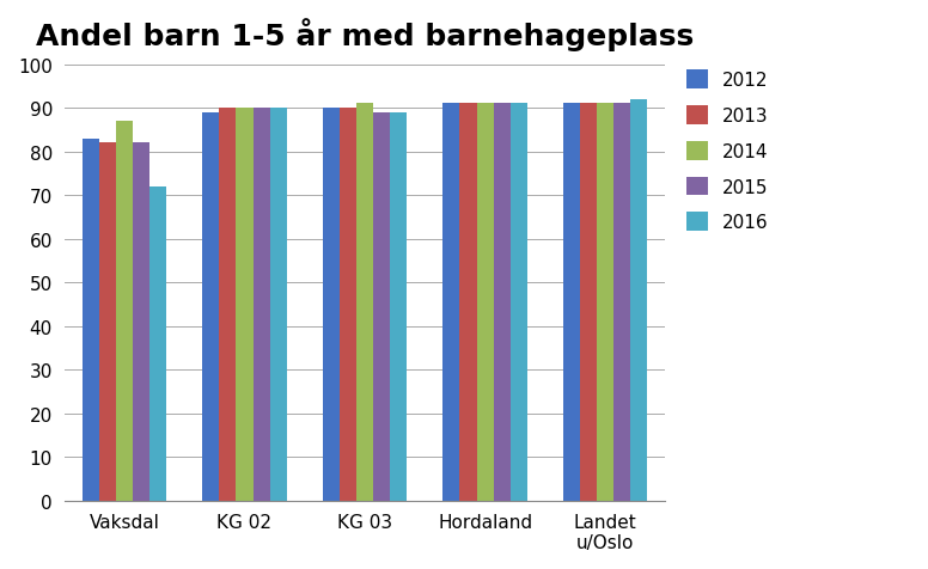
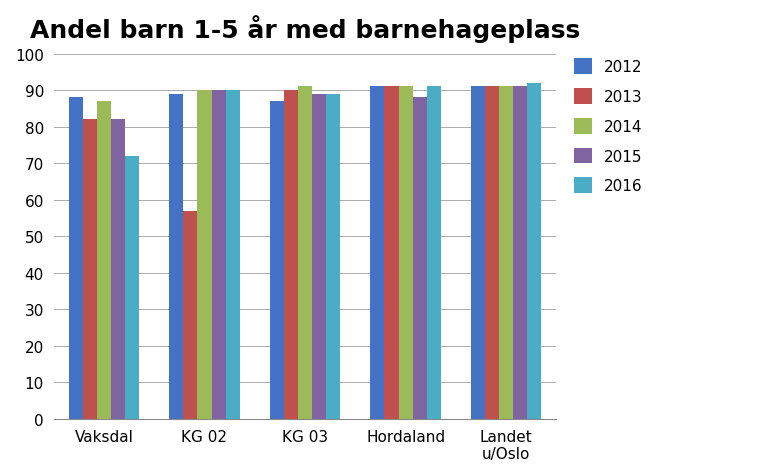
2012/Vaksdal: 83 -> 88
2013/KG 02: 90 -> 57
2012/KG 03: 90 -> 87
2015/Hordaland: 91 -> 88
